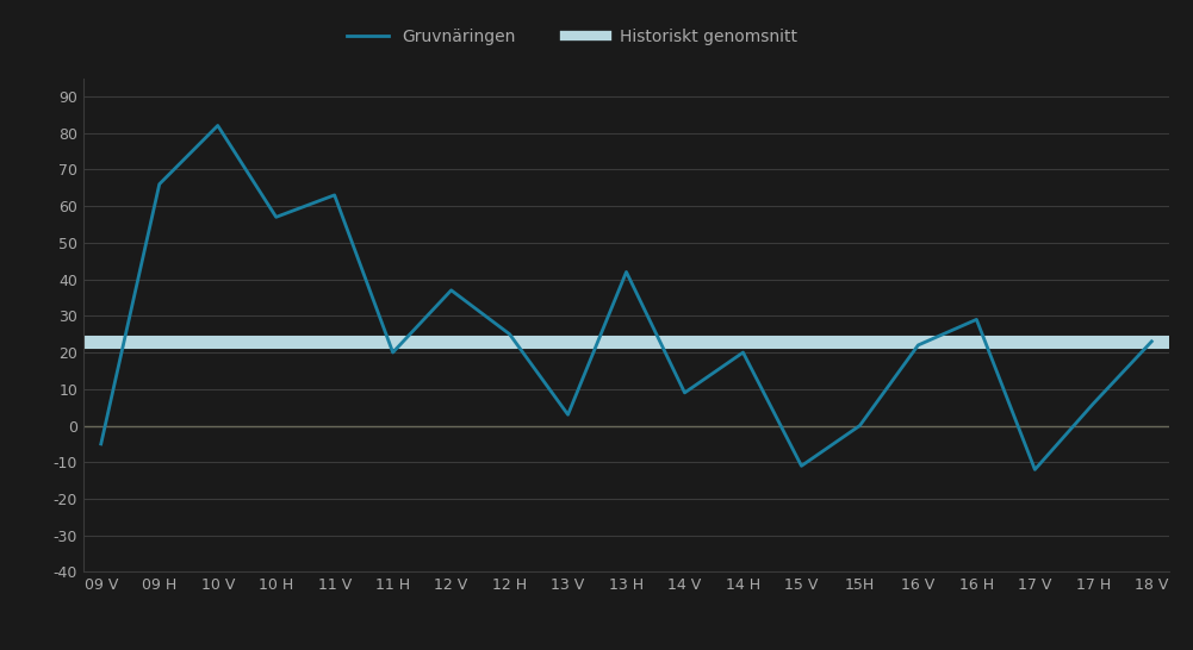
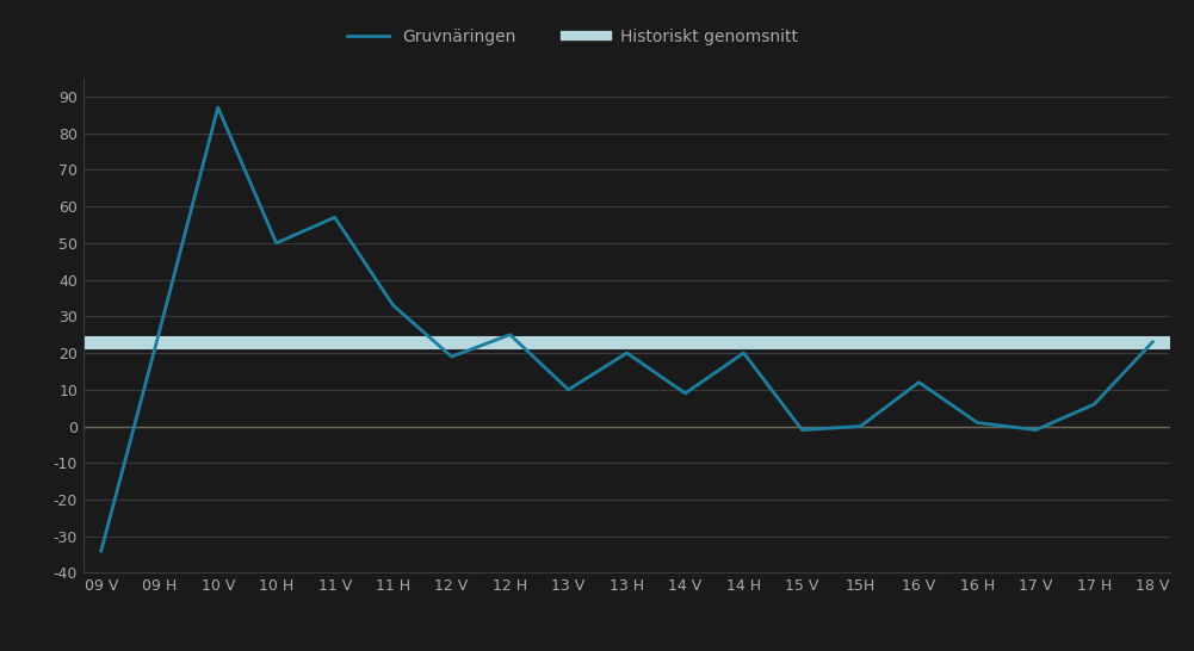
09 V: -5 -> -34
09 H: 66 -> 26
10 V: 82 -> 87
10 H: 57 -> 50
11 V: 63 -> 57
11 H: 20 -> 33
12 V: 37 -> 19
13 V: 3 -> 10
13 H: 42 -> 20
15 V: -11 -> -1
16 V: 22 -> 12
16 H: 29 -> 1
17 V: -12 -> -1
